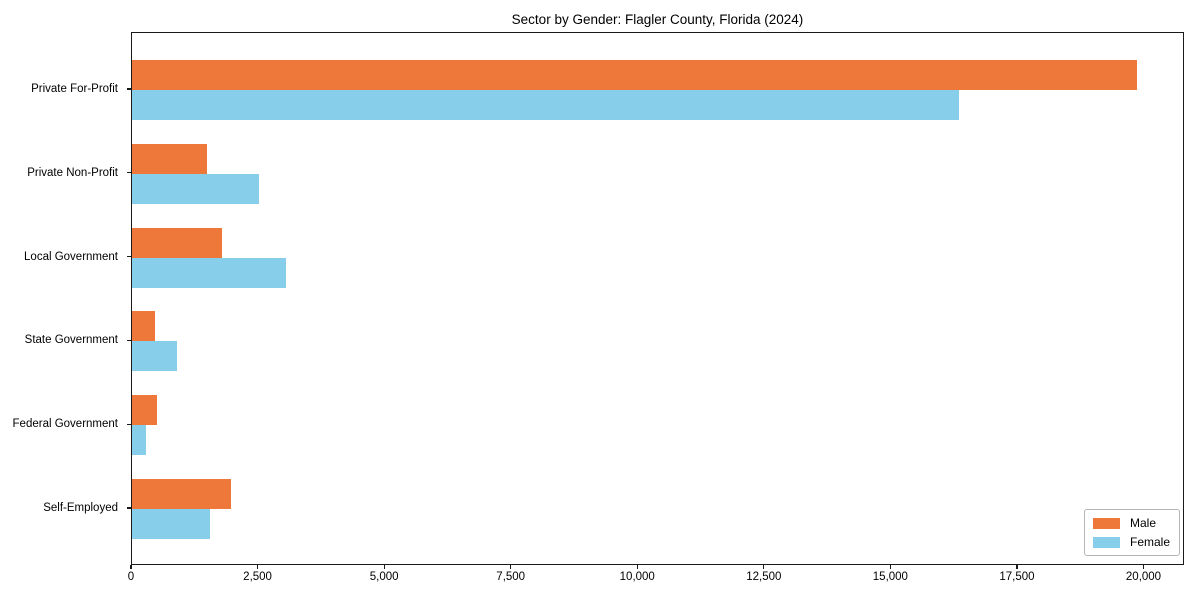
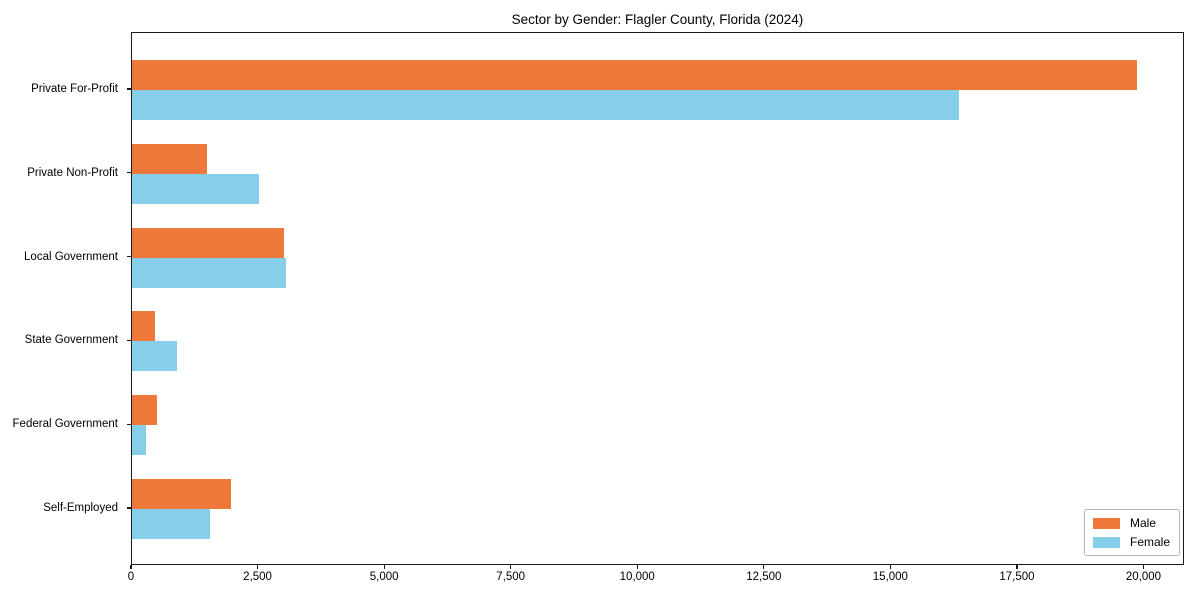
Male/Local Government: 1800 -> 3000
